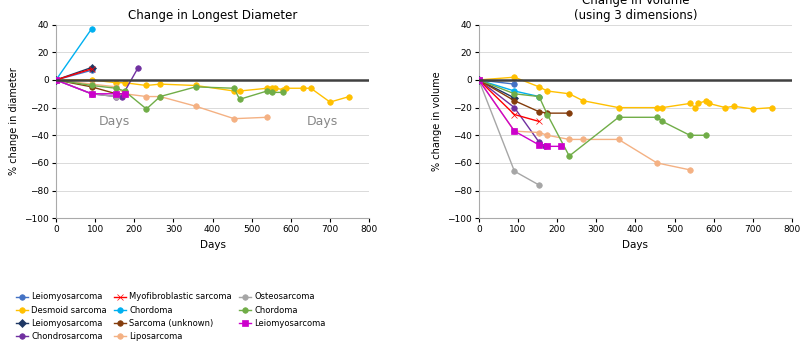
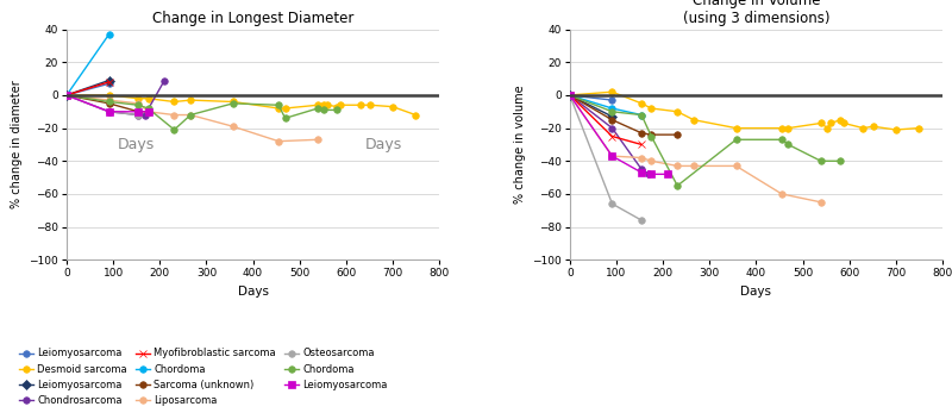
Change in Longest Diameter/Desmoid sarcoma/700: -16 -> -7
